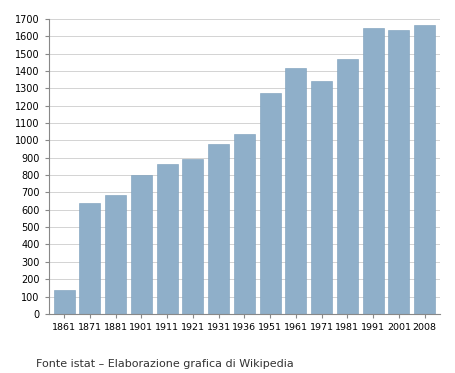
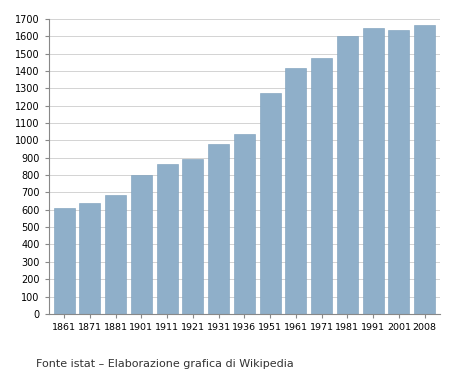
1861: 140 -> 610
1971: 1340 -> 1480
1981: 1470 -> 1600
